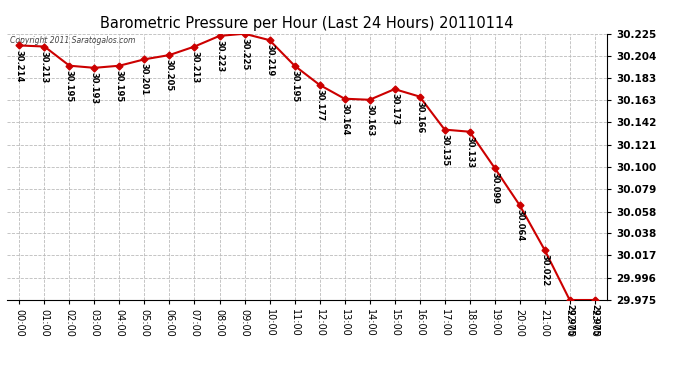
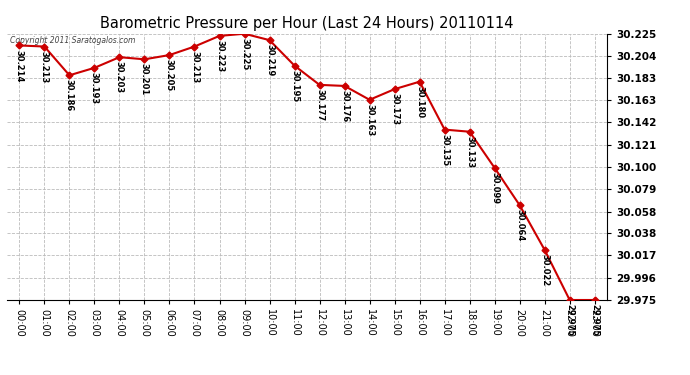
02:00: 30.195 -> 30.186
04:00: 30.195 -> 30.203
13:00: 30.164 -> 30.176
16:00: 30.166 -> 30.180
